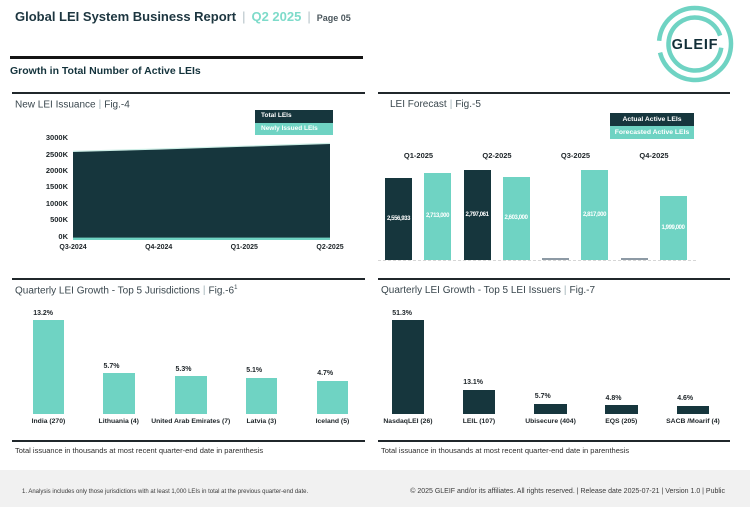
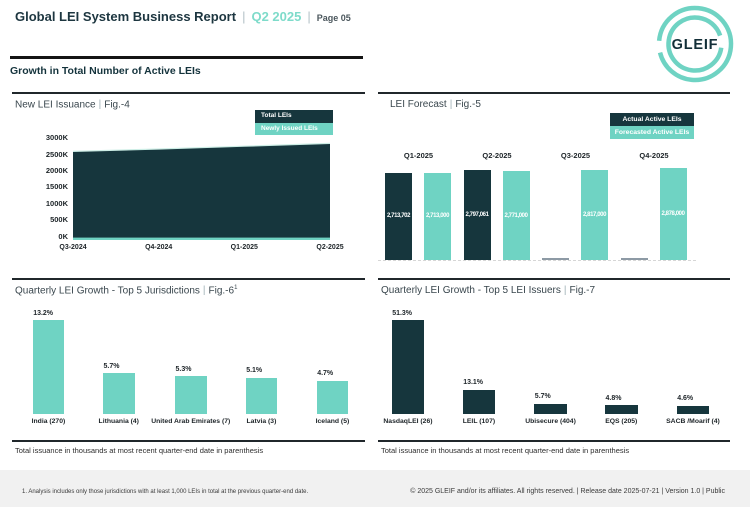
LEI Forecast | Fig.-5/Actual Active LEIs/Q1-2025: 2,556,933 -> 2,713,702
LEI Forecast | Fig.-5/Forecasted Active LEIs/Q2-2025: 2,603,000 -> 2,771,000
LEI Forecast | Fig.-5/Forecasted Active LEIs/Q4-2025: 1,999,000 -> 2,878,000
